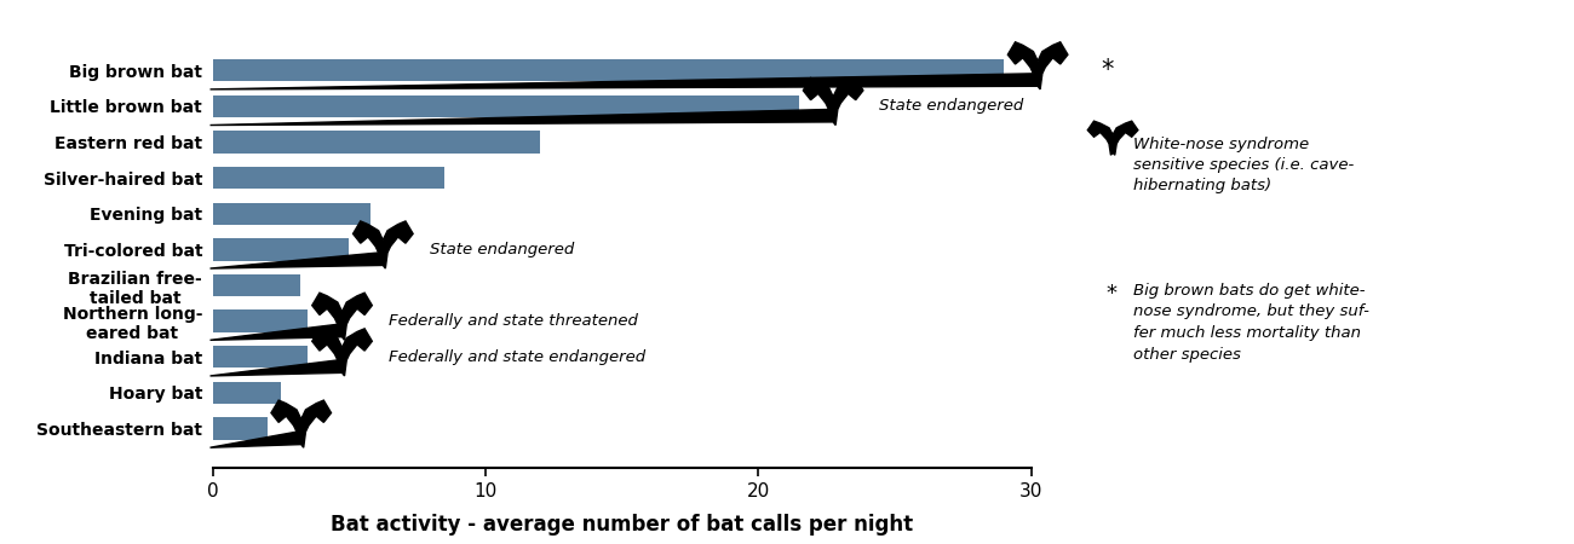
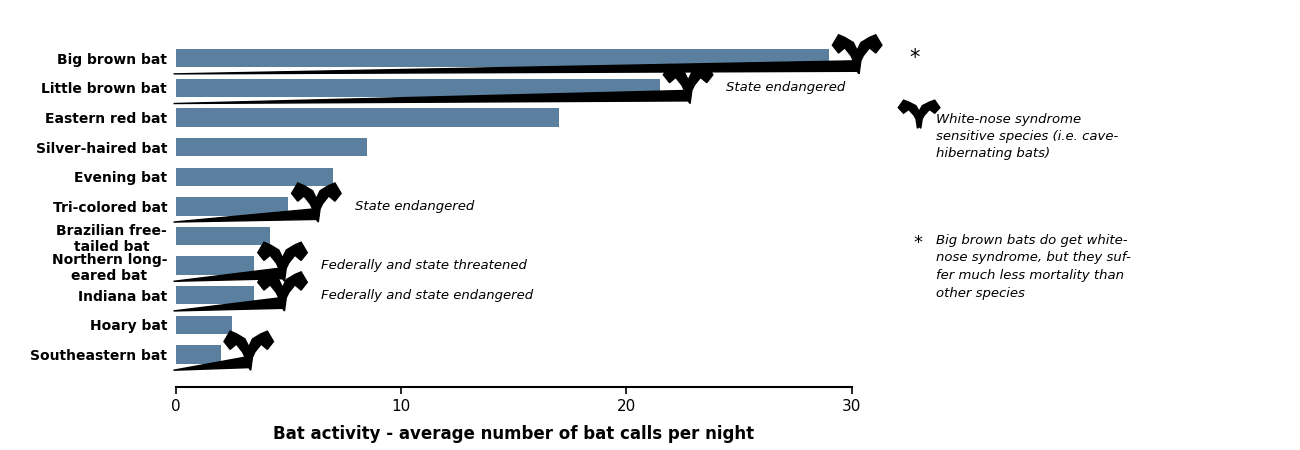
Eastern red bat: 12.0 -> 17.0
Evening bat: 5.8 -> 7.0
Brazilian free- tailed bat: 3.2 -> 4.2
